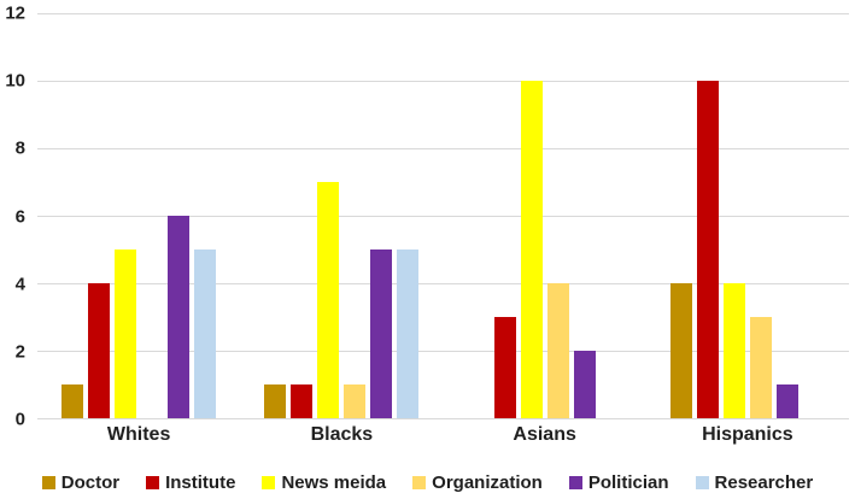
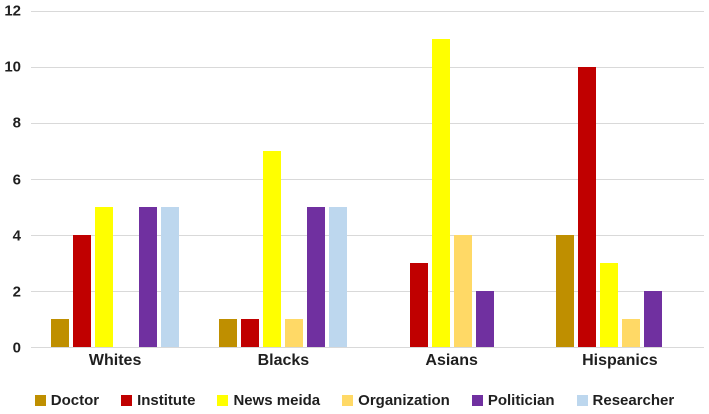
Politician/Whites: 6 -> 5
News meida/Asians: 10 -> 11
News meida/Hispanics: 4 -> 3
Organization/Hispanics: 3 -> 1
Politician/Hispanics: 1 -> 2
